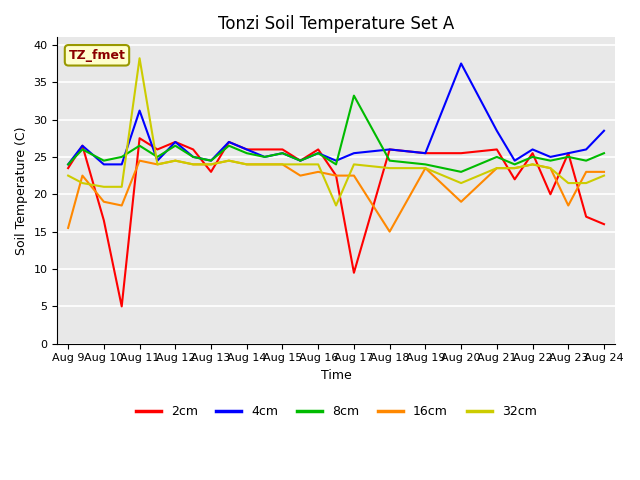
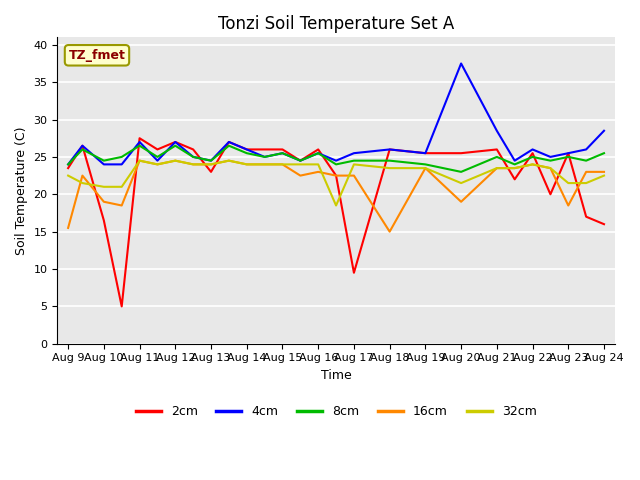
4cm/Aug 11: 31.2 -> 27.0
32cm/Aug 11: 38.2 -> 24.5
8cm/Aug 17: 33.2 -> 24.5
